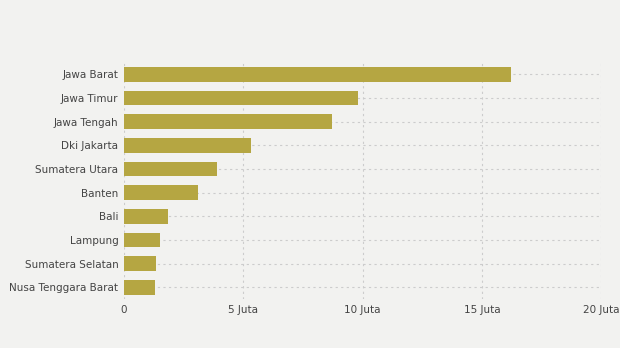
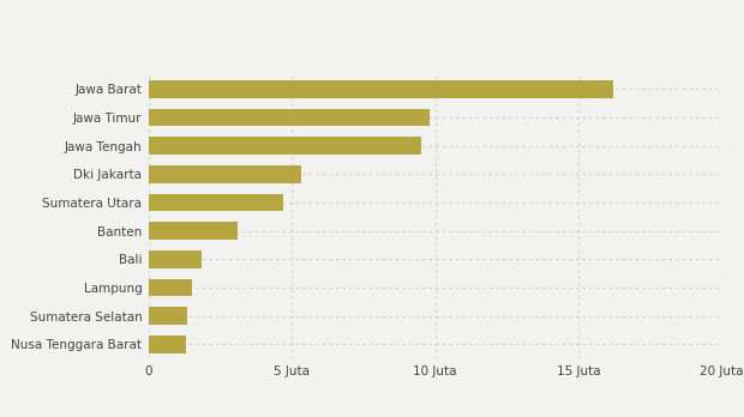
Jawa Tengah: 8.70 Juta -> 9.50 Juta
Sumatera Utara: 3.90 Juta -> 4.70 Juta
